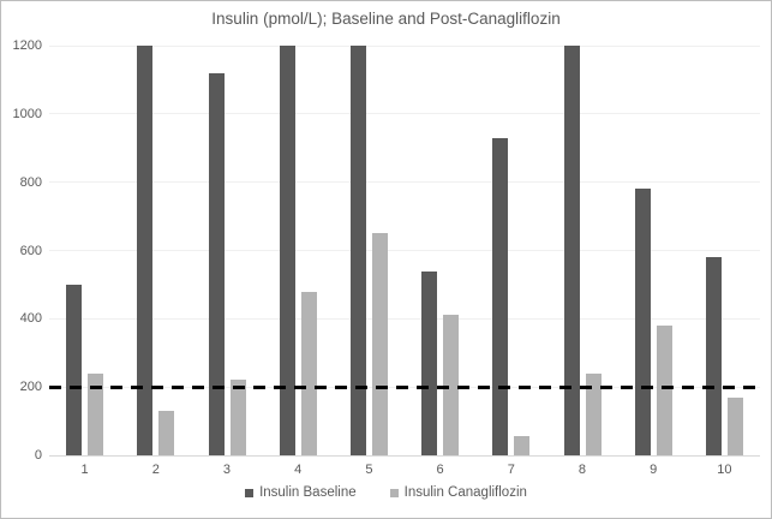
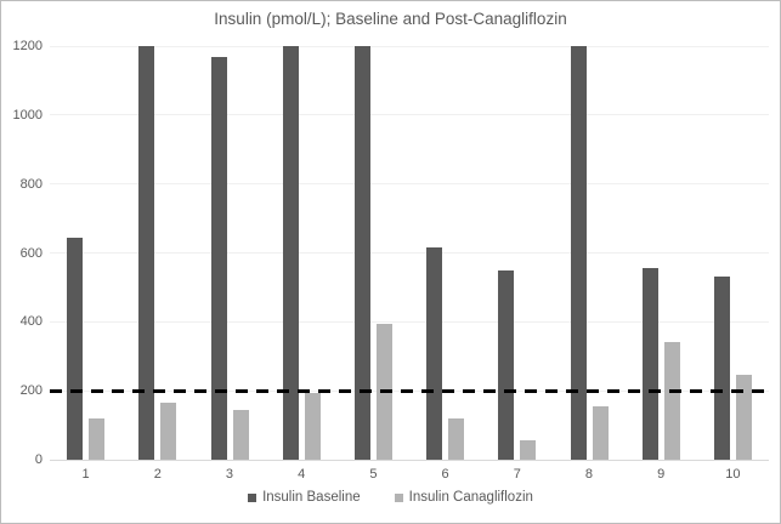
Insulin Baseline/1: 500 -> 640
Insulin Canagliflozin/1: 240 -> 120
Insulin Canagliflozin/2: 130 -> 160
Insulin Baseline/3: 1120 -> 1170
Insulin Canagliflozin/3: 220 -> 140
Insulin Canagliflozin/4: 480 -> 200
Insulin Canagliflozin/5: 650 -> 400
Insulin Baseline/6: 540 -> 620
Insulin Canagliflozin/6: 410 -> 120
Insulin Baseline/7: 930 -> 550
Insulin Canagliflozin/8: 240 -> 160
Insulin Baseline/9: 780 -> 560
Insulin Canagliflozin/9: 380 -> 340
Insulin Baseline/10: 580 -> 530
Insulin Canagliflozin/10: 170 -> 240
